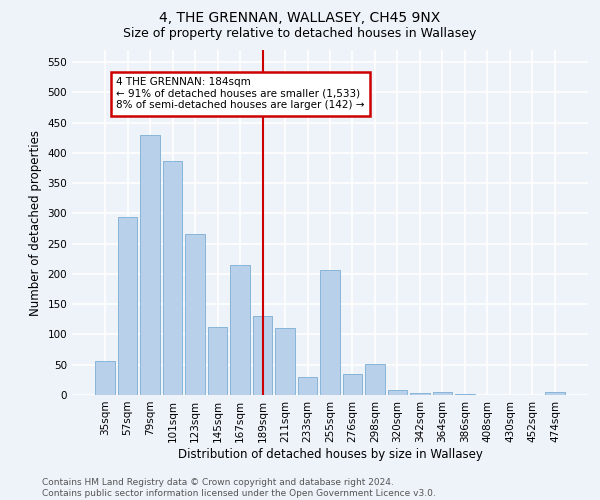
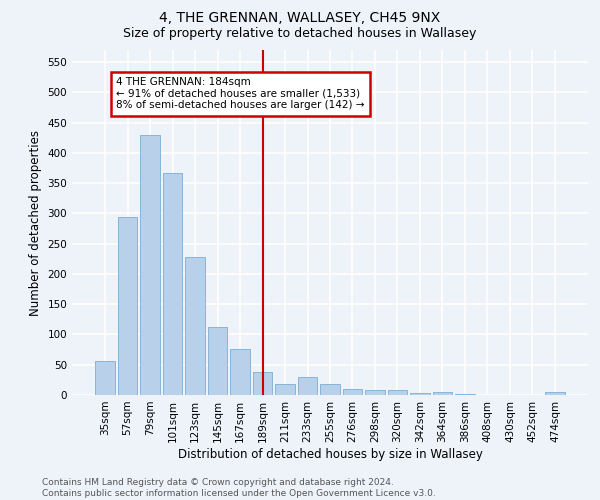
101sqm: 386 -> 367
123sqm: 266 -> 228
167sqm: 214 -> 76
189sqm: 130 -> 38
211sqm: 110 -> 18
255sqm: 206 -> 18
276sqm: 34 -> 10
298sqm: 52 -> 9
